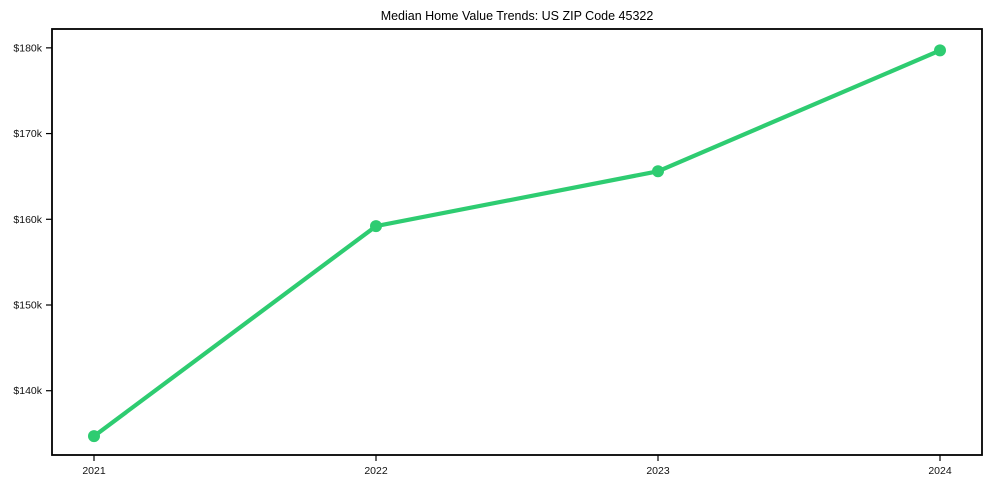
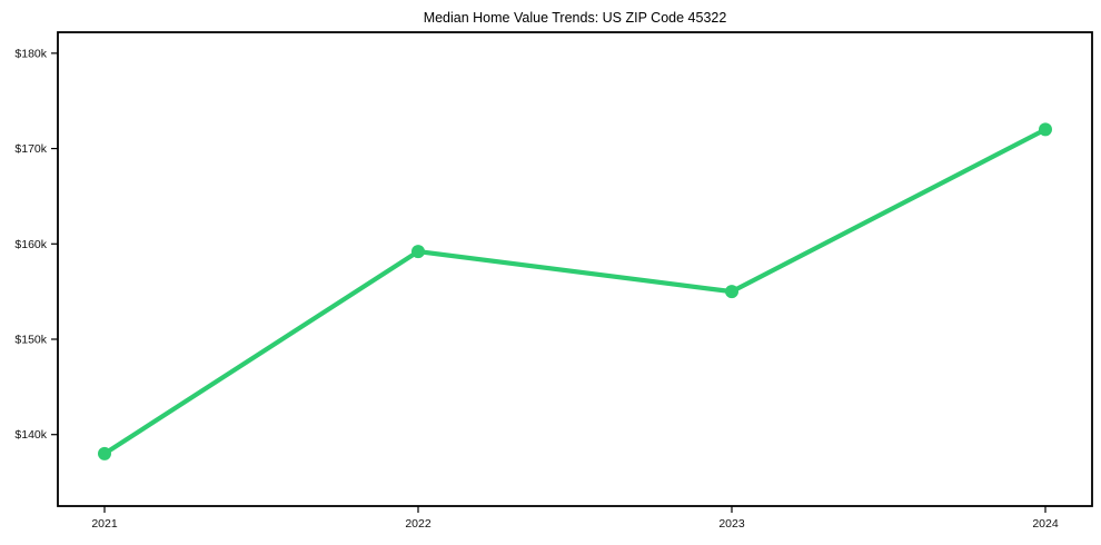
2021: $135k -> $138k
2023: $166k -> $155k
2024: $180k -> $172k
